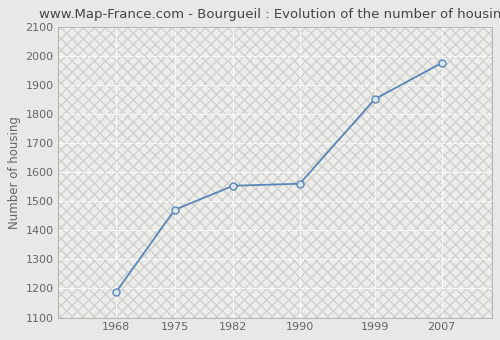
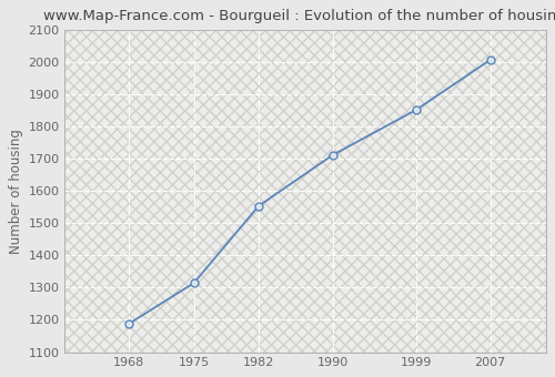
1975: 1470 -> 1314
1990: 1560 -> 1711
2007: 1975 -> 2006
